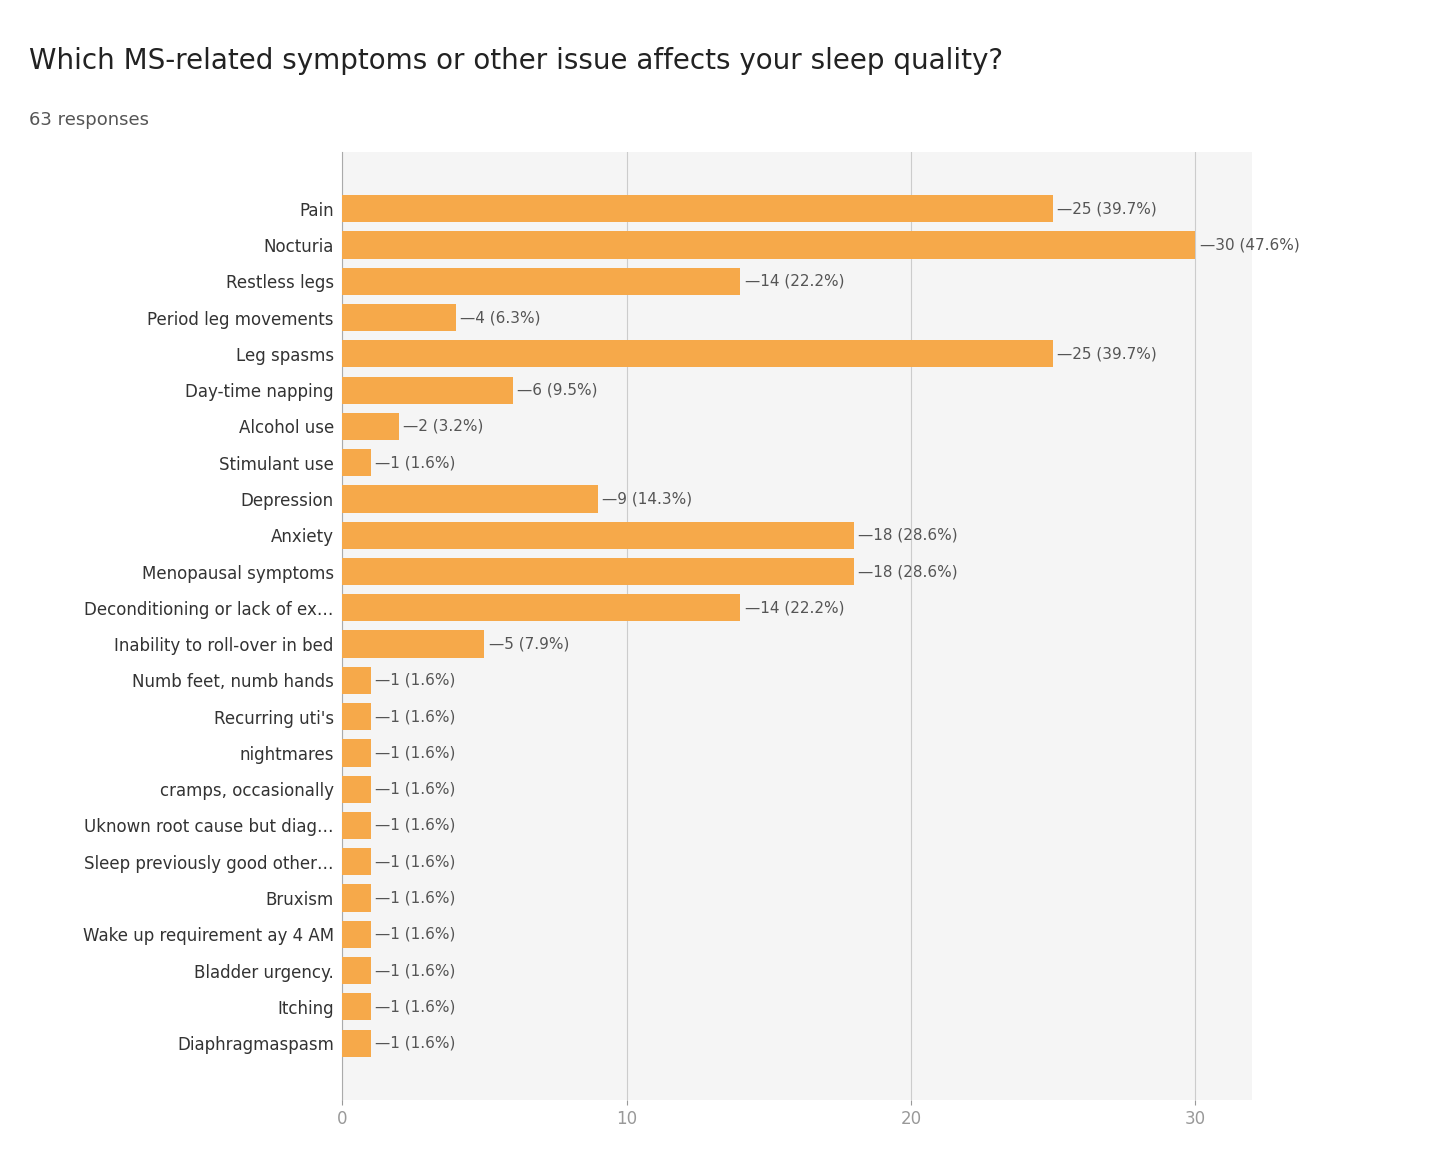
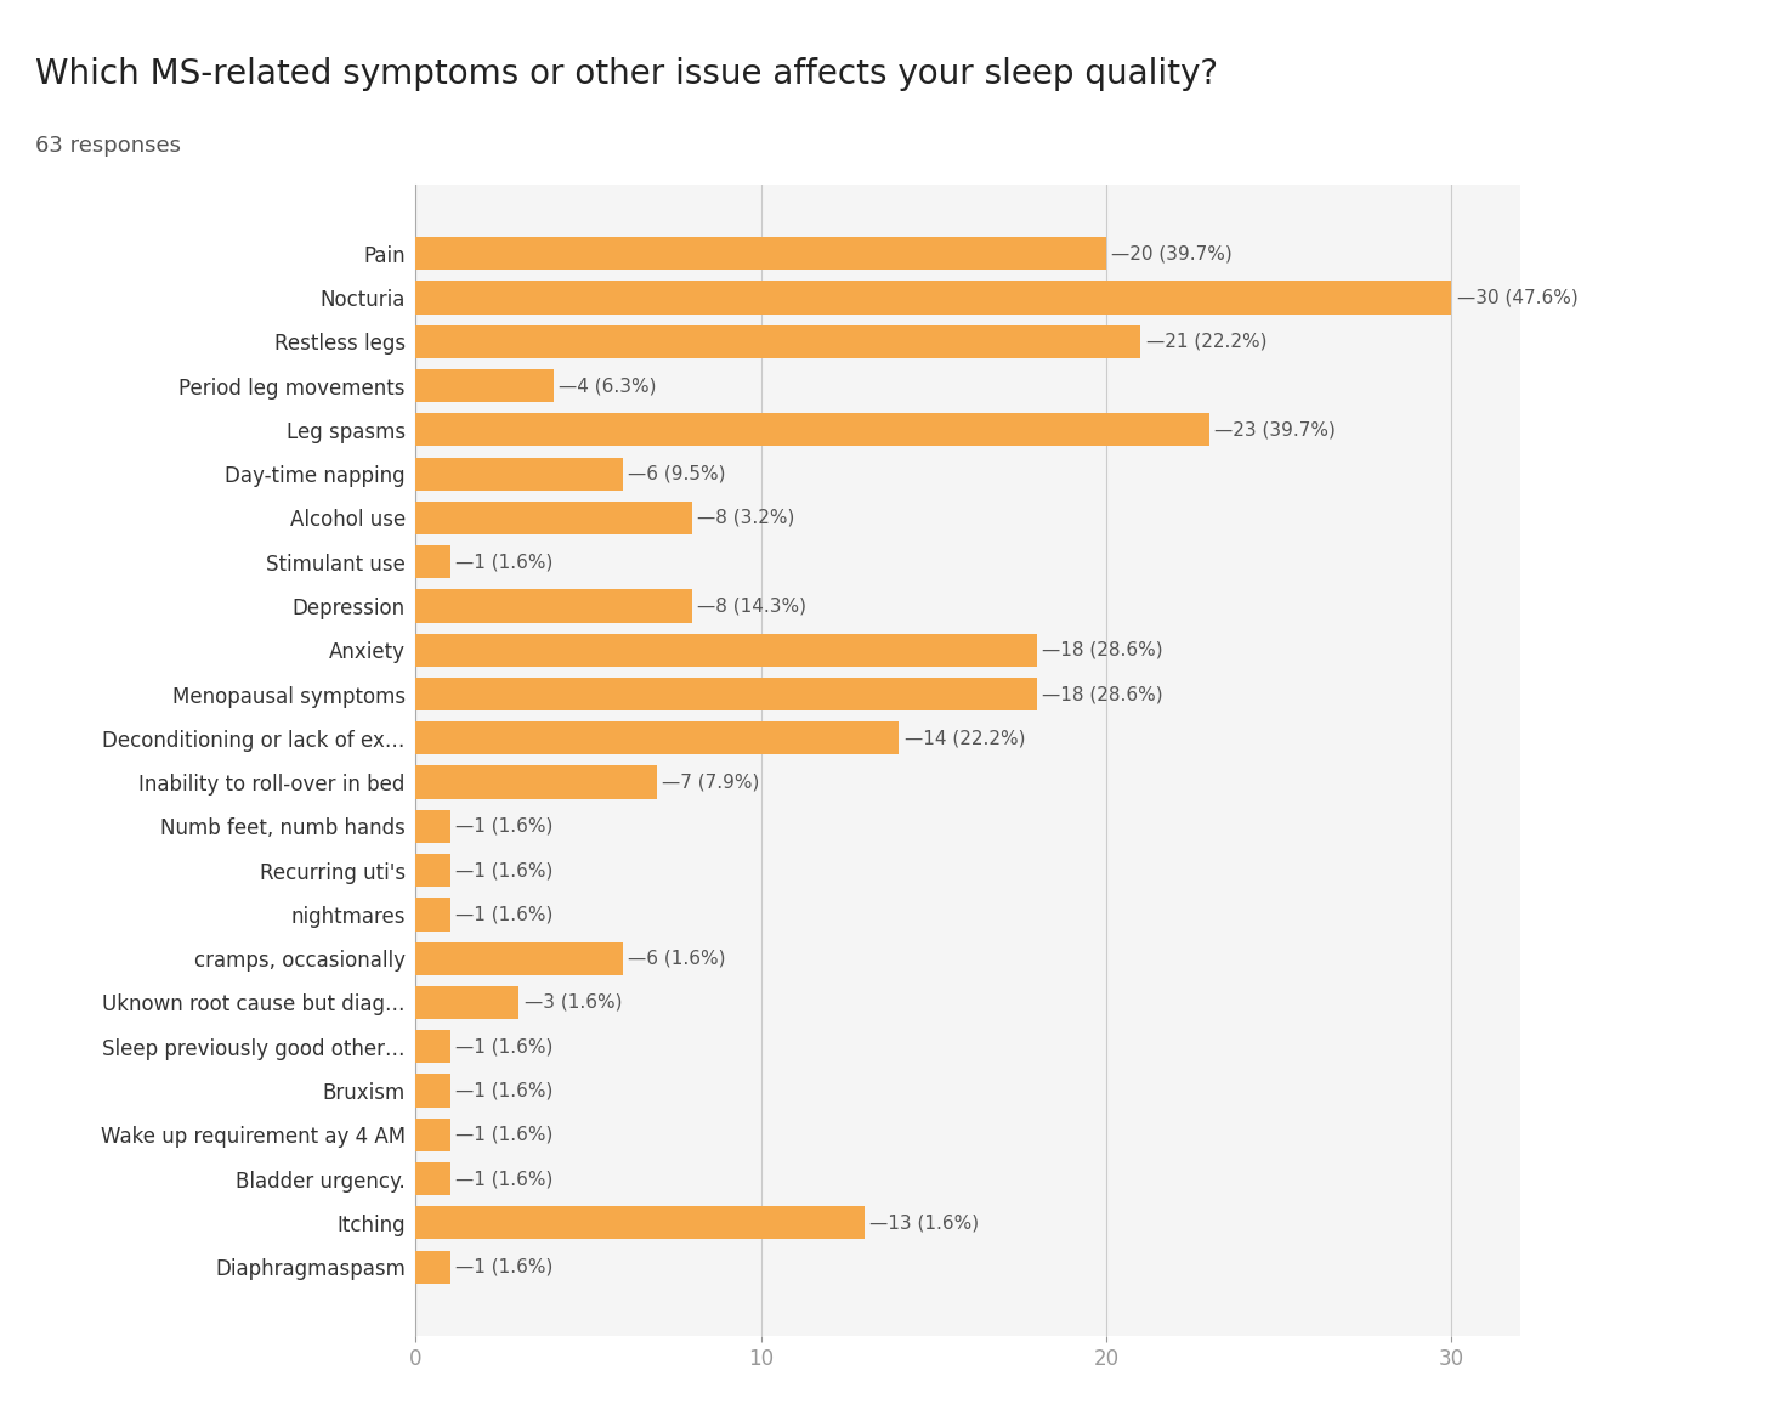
Pain: —25 -> —20
Restless legs: —14 -> —21
Leg spasms: —25 -> —23
Alcohol use: —2 -> —8
Depression: —9 -> —8
Inability to roll-over in bed: —5 -> —7
cramps, occasionally: —1 -> —6
Uknown root cause but diag…: —1 -> —3
Itching: —1 -> —13
